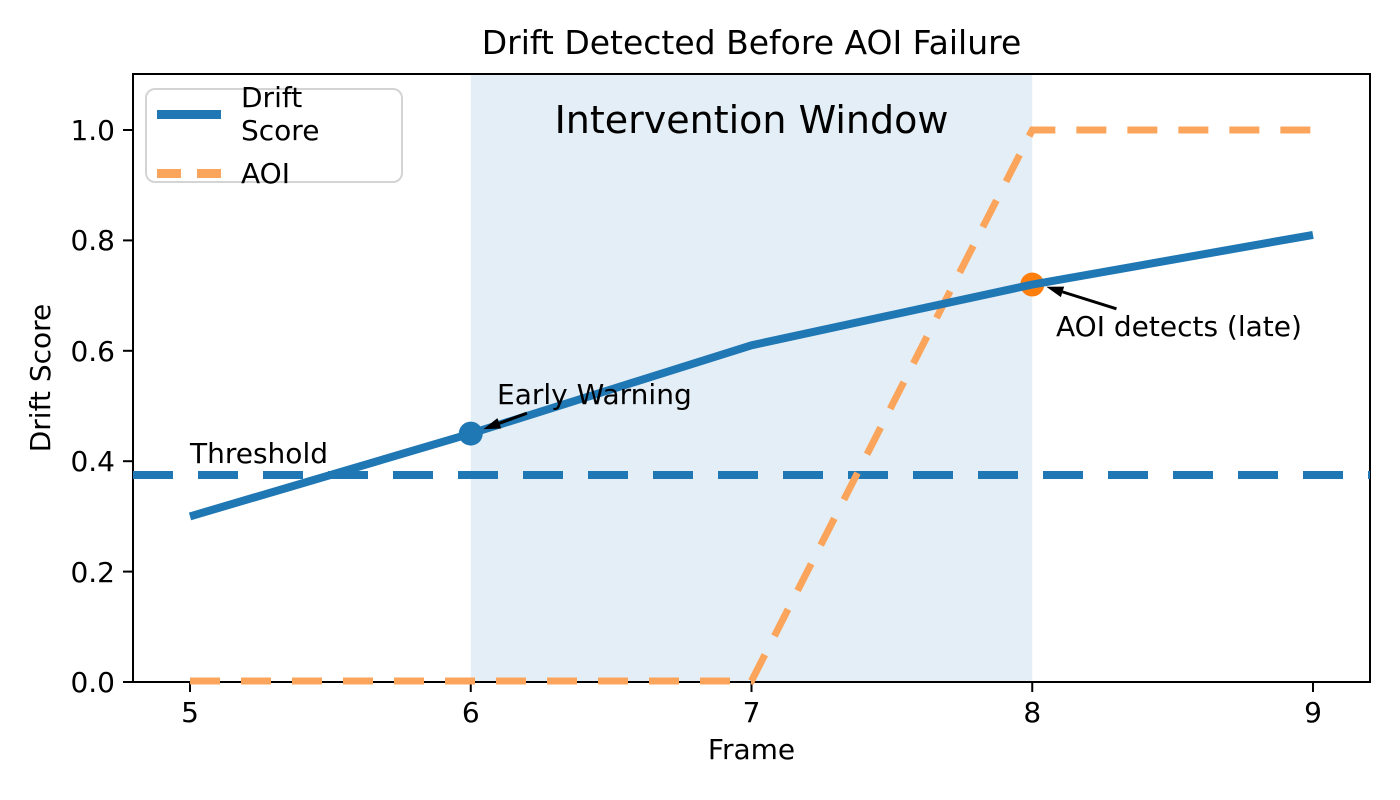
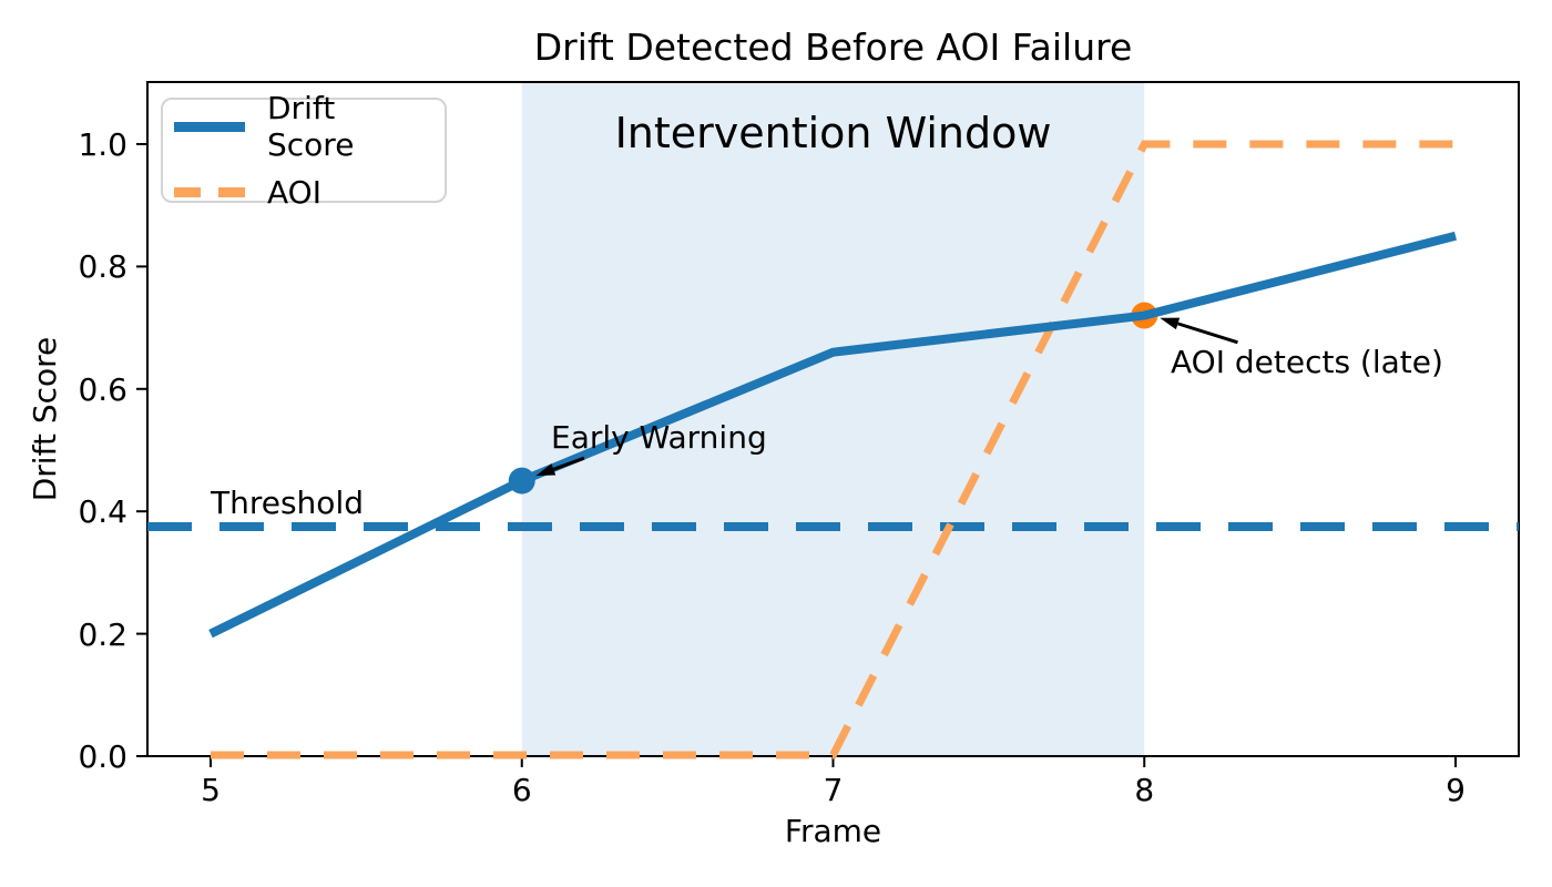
Drift Score/5: 0.30 -> 0.20
Drift Score/7: 0.61 -> 0.66
Drift Score/9: 0.81 -> 0.85
